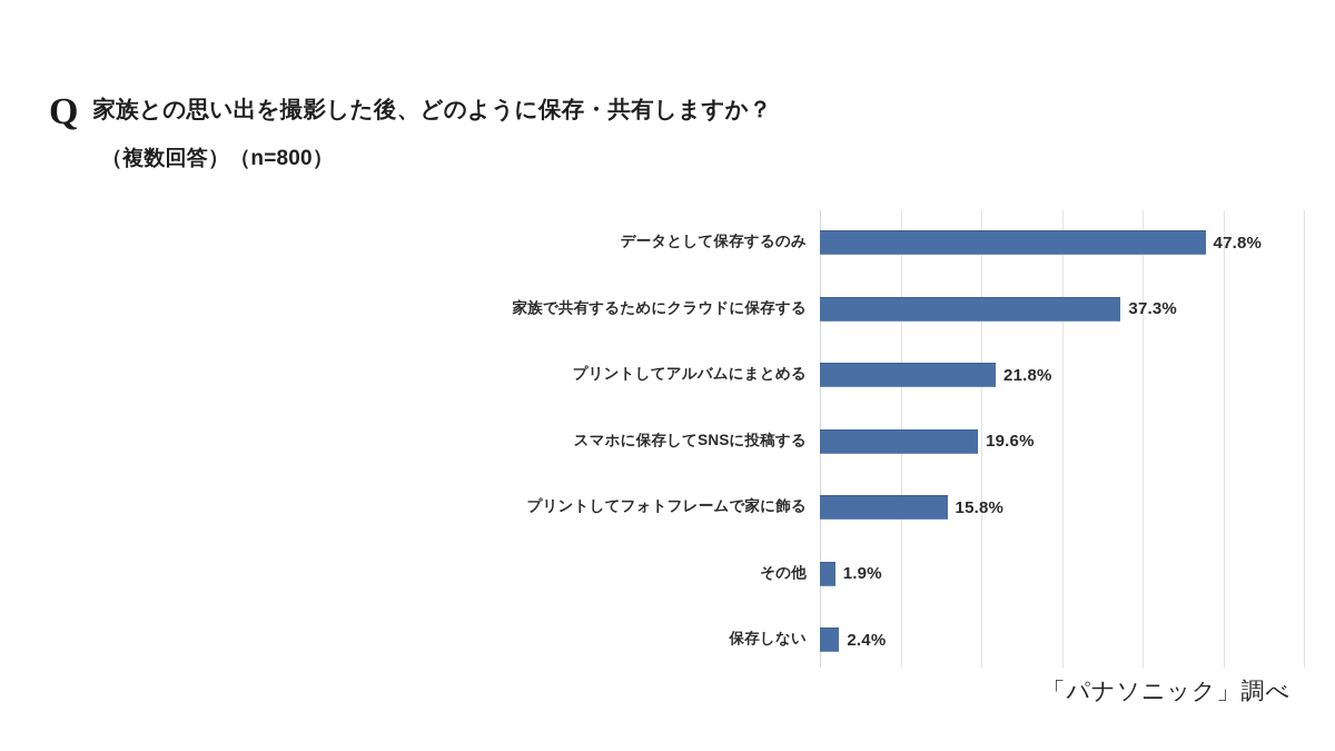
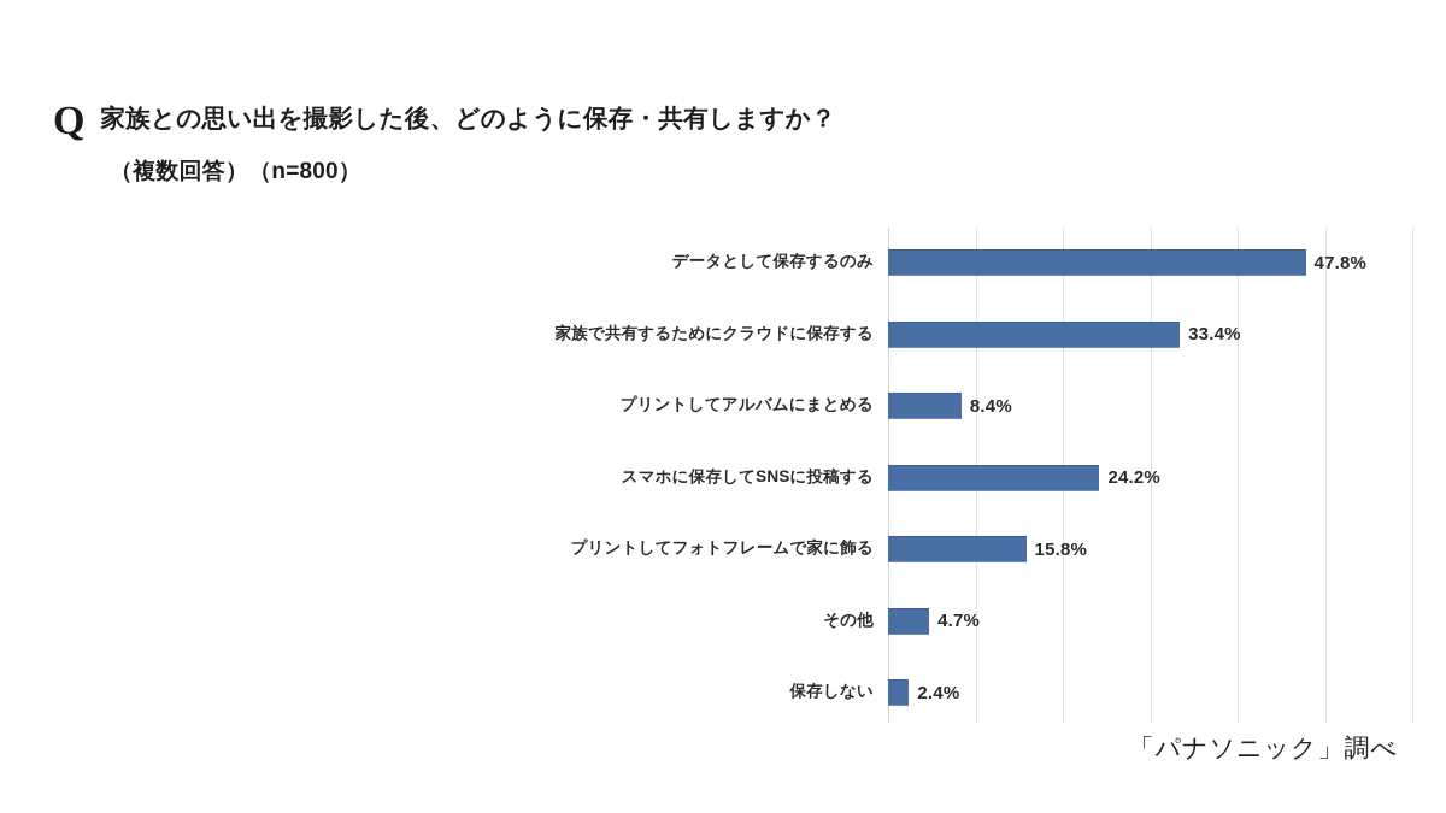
家族で共有するためにクラウドに保存する: 37.3% -> 33.4%
プリントしてアルバムにまとめる: 21.8% -> 8.4%
スマホに保存してSNSに投稿する: 19.6% -> 24.2%
その他: 1.9% -> 4.7%
